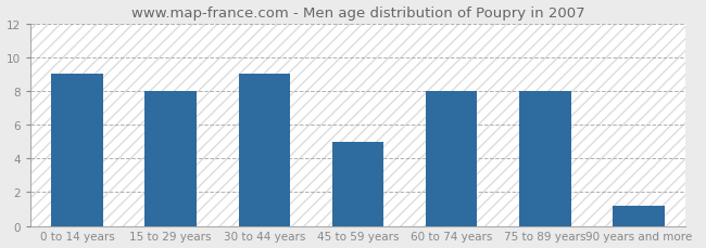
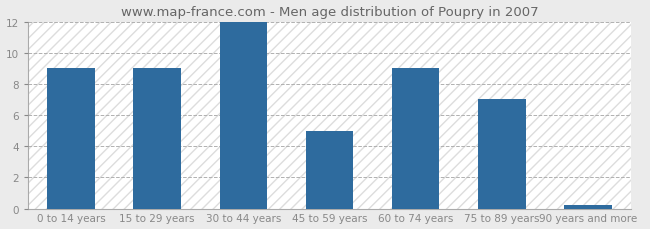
15 to 29 years: 8.0 -> 9.0
30 to 44 years: 9.0 -> 12.0
60 to 74 years: 8.0 -> 9.0
75 to 89 years: 8.0 -> 7.0
90 years and more: 1.2 -> 0.2
